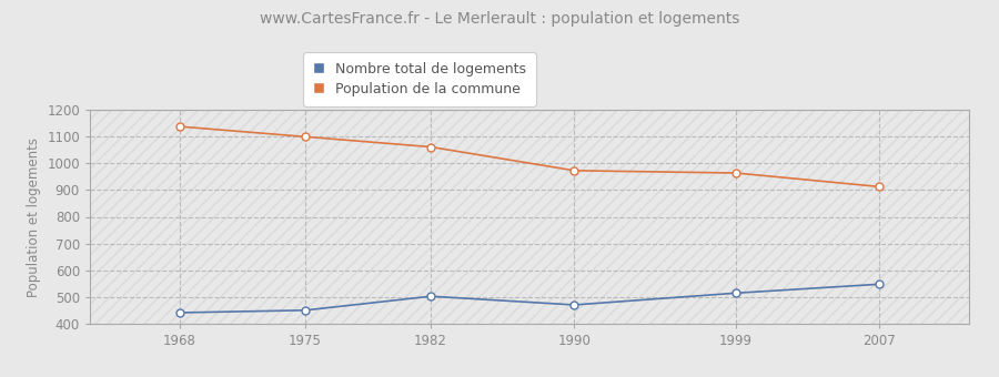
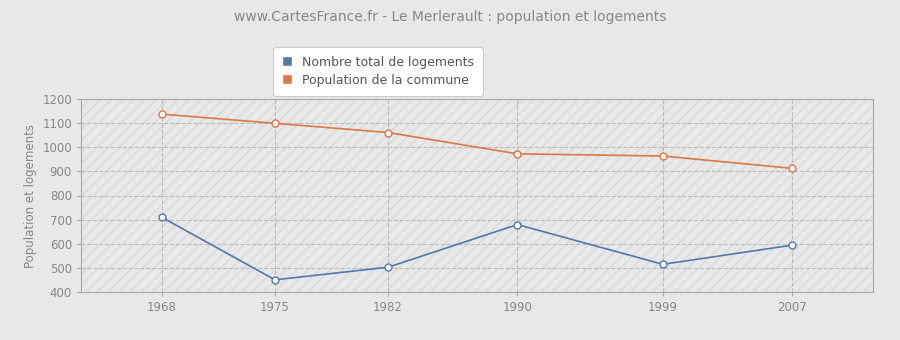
Nombre total de logements/1968: 443 -> 710
Nombre total de logements/1990: 472 -> 680
Nombre total de logements/2007: 549 -> 595
